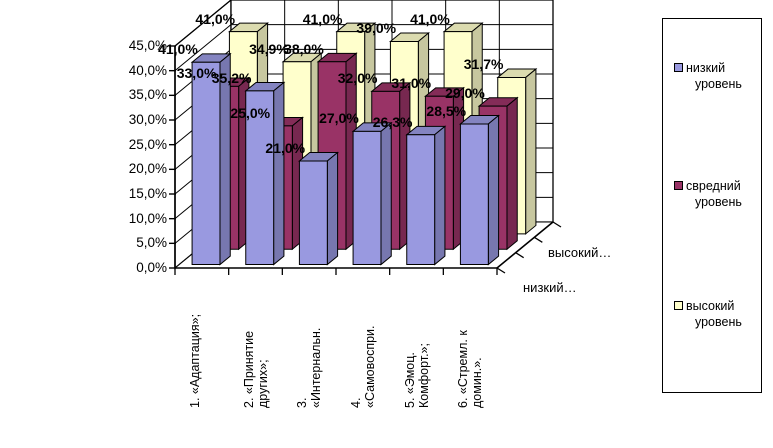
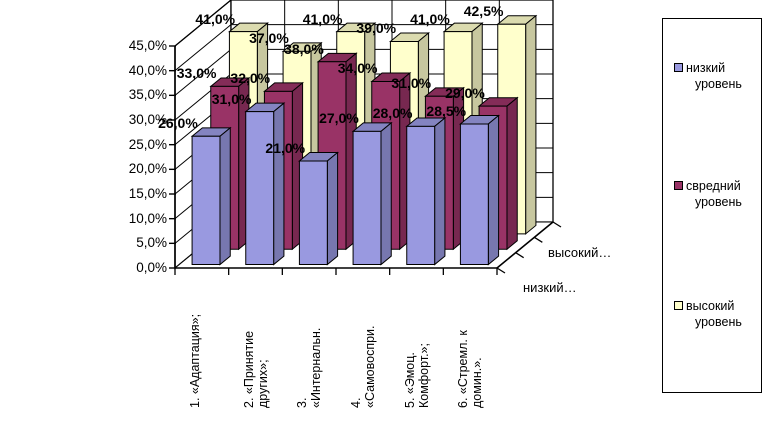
низкий уровень/1. «Адаптация»;: 41,0% -> 26,0%
низкий уровень/2. «Принятие других»;: 35,2% -> 31,0%
свредний уровень/2. «Принятие других»;: 25,0% -> 32,0%
высокий уровень/2. «Принятие других»;: 34,9% -> 37,0%
свредний уровень/4. «Самовоспри.: 32,0% -> 34,0%
низкий уровень/5. «Эмоц. Комфорт.»;: 26,3% -> 28,0%
высокий уровень/6. «Стремл. к домин.».: 31,7% -> 42,5%
